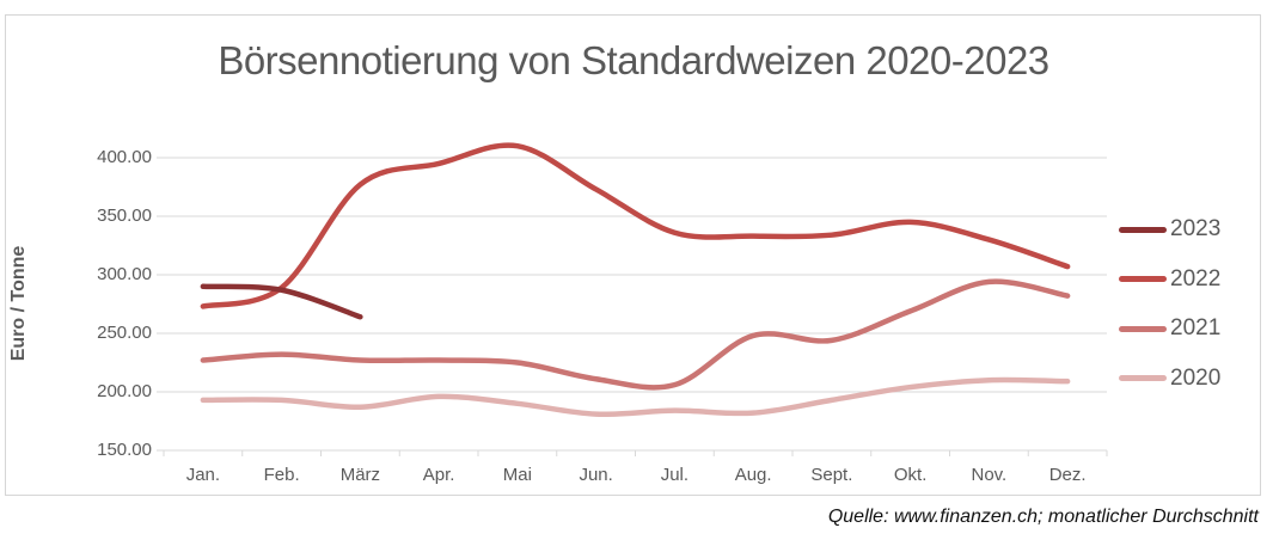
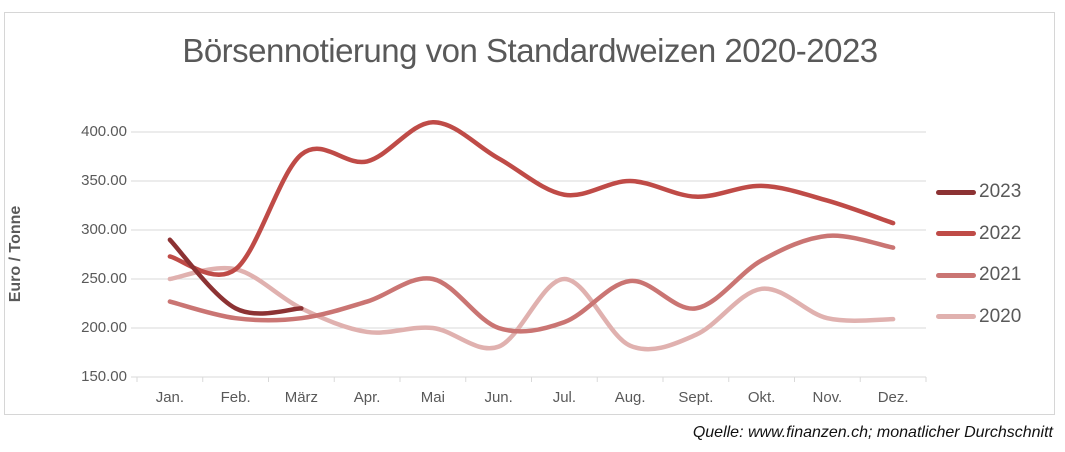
2020/Jan.: 190 -> 250
2023/Feb.: 290 -> 220
2022/Feb.: 290 -> 260
2021/Feb.: 230 -> 210
2020/Feb.: 190 -> 260
2023/März: 260 -> 220
2021/März: 230 -> 210
2020/März: 190 -> 220
2022/Apr.: 400 -> 370
2021/Mai: 220 -> 250
2020/Mai: 190 -> 200
2021/Jun.: 210 -> 200
2020/Jul.: 180 -> 250
2022/Aug.: 330 -> 350
2021/Sept.: 240 -> 220
2020/Okt.: 200 -> 240
